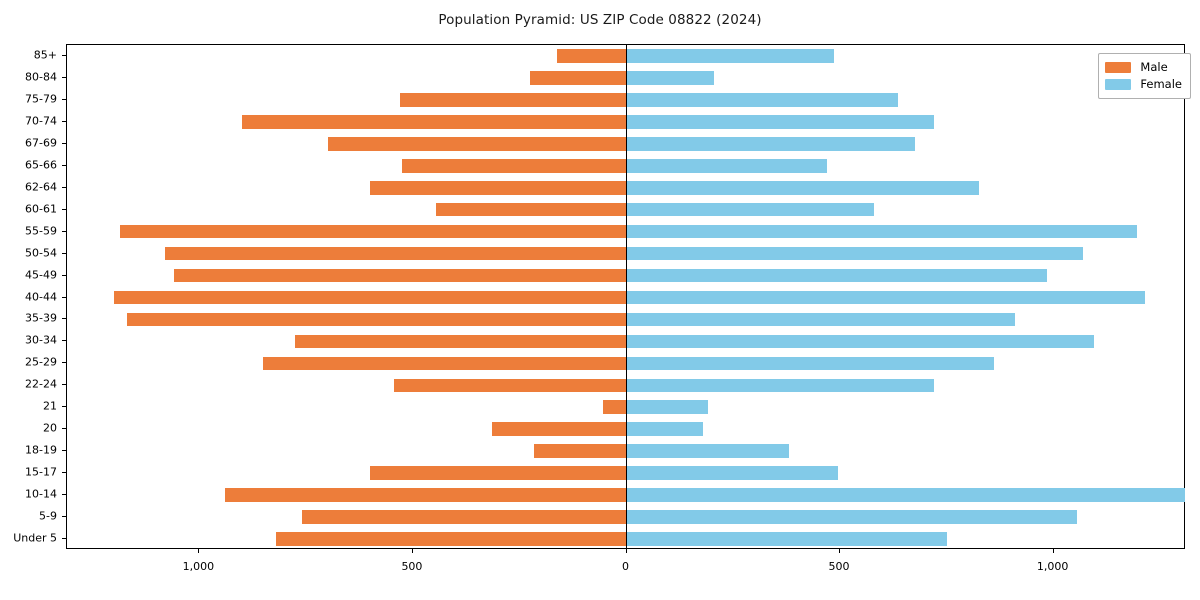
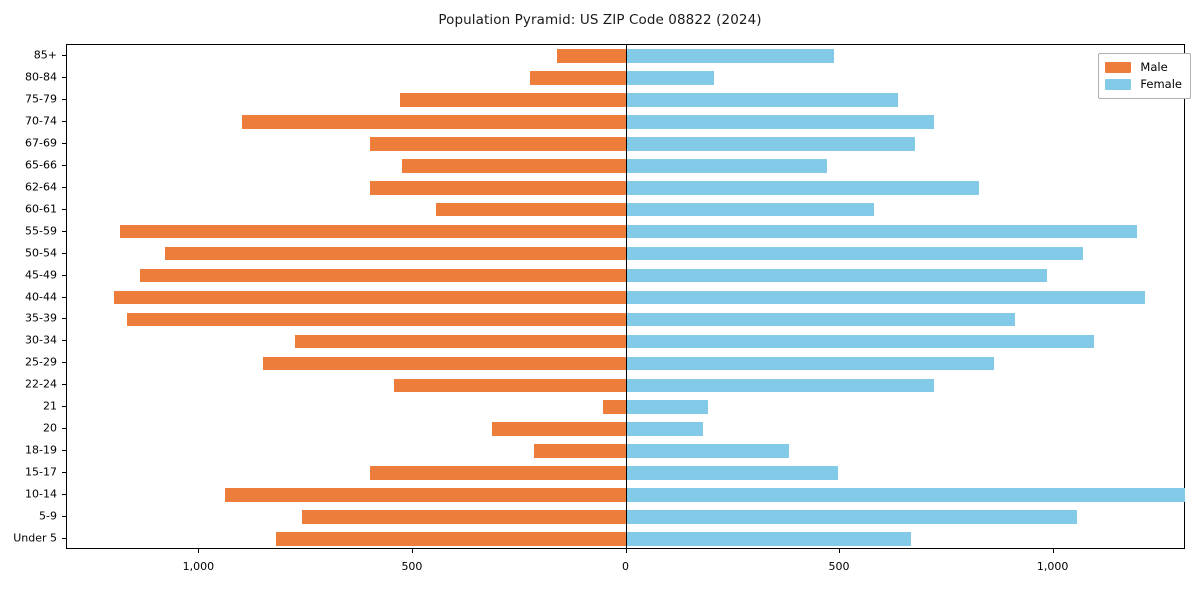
Female/Under 5: 750 -> 660
Male/45-49: 1060 -> 1140
Male/67-69: 700 -> 600
